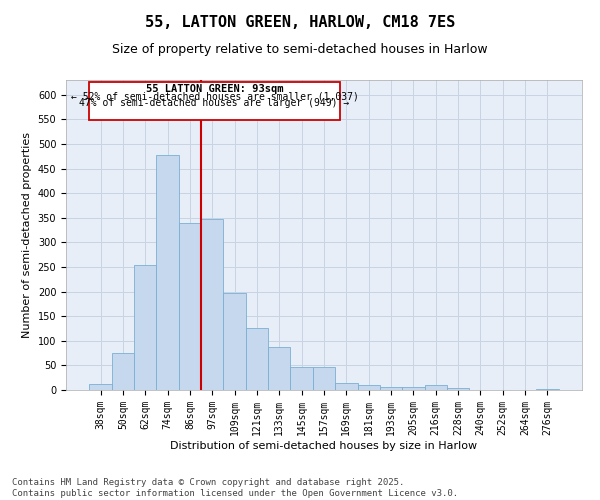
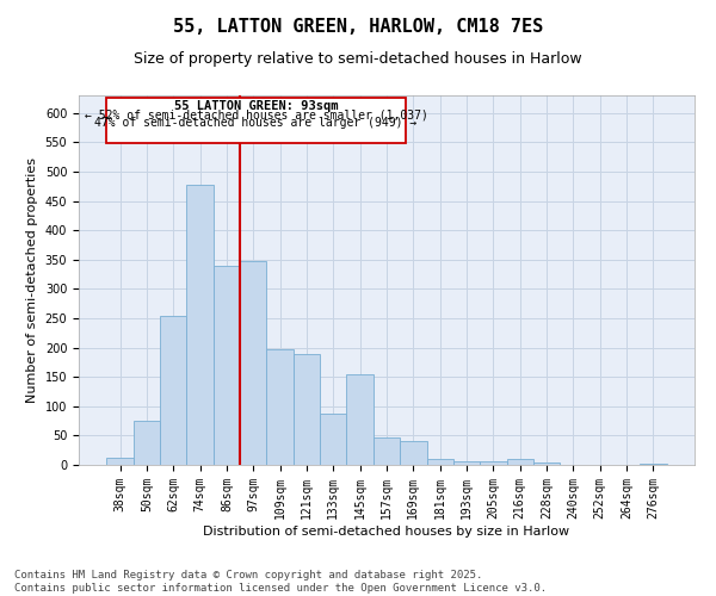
121sqm: 126 -> 190
145sqm: 46 -> 155
169sqm: 14 -> 40
